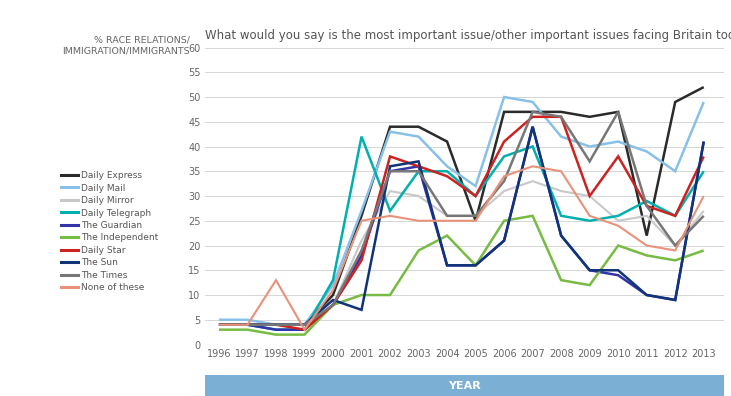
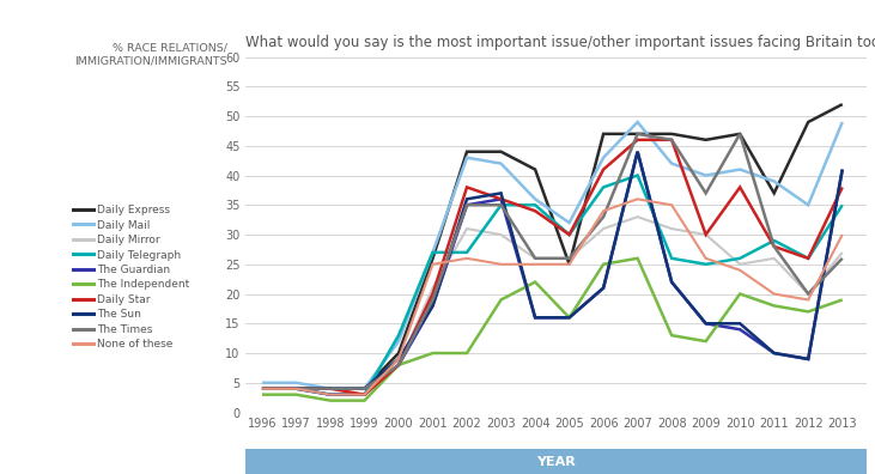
None of these/1998: 13 -> 3
None of these/2000: 11 -> 9
Daily Telegraph/2001: 42 -> 27
Daily Star/2001: 17 -> 20
The Sun/2001: 7 -> 18
Daily Mail/2006: 50 -> 43
Daily Express/2011: 22 -> 37
